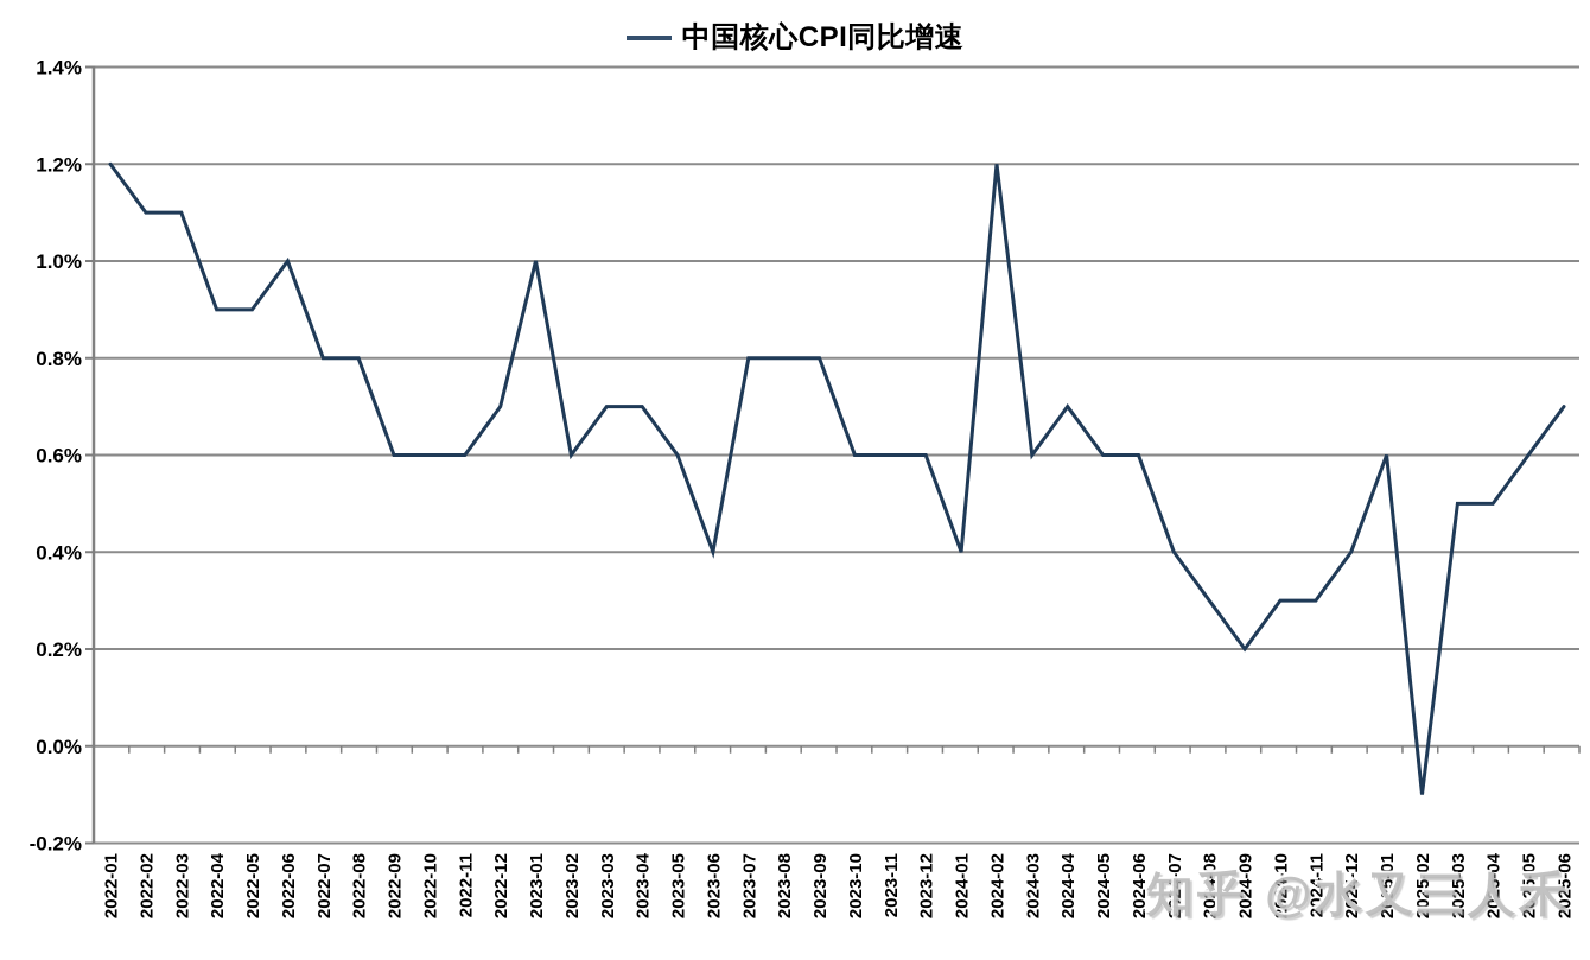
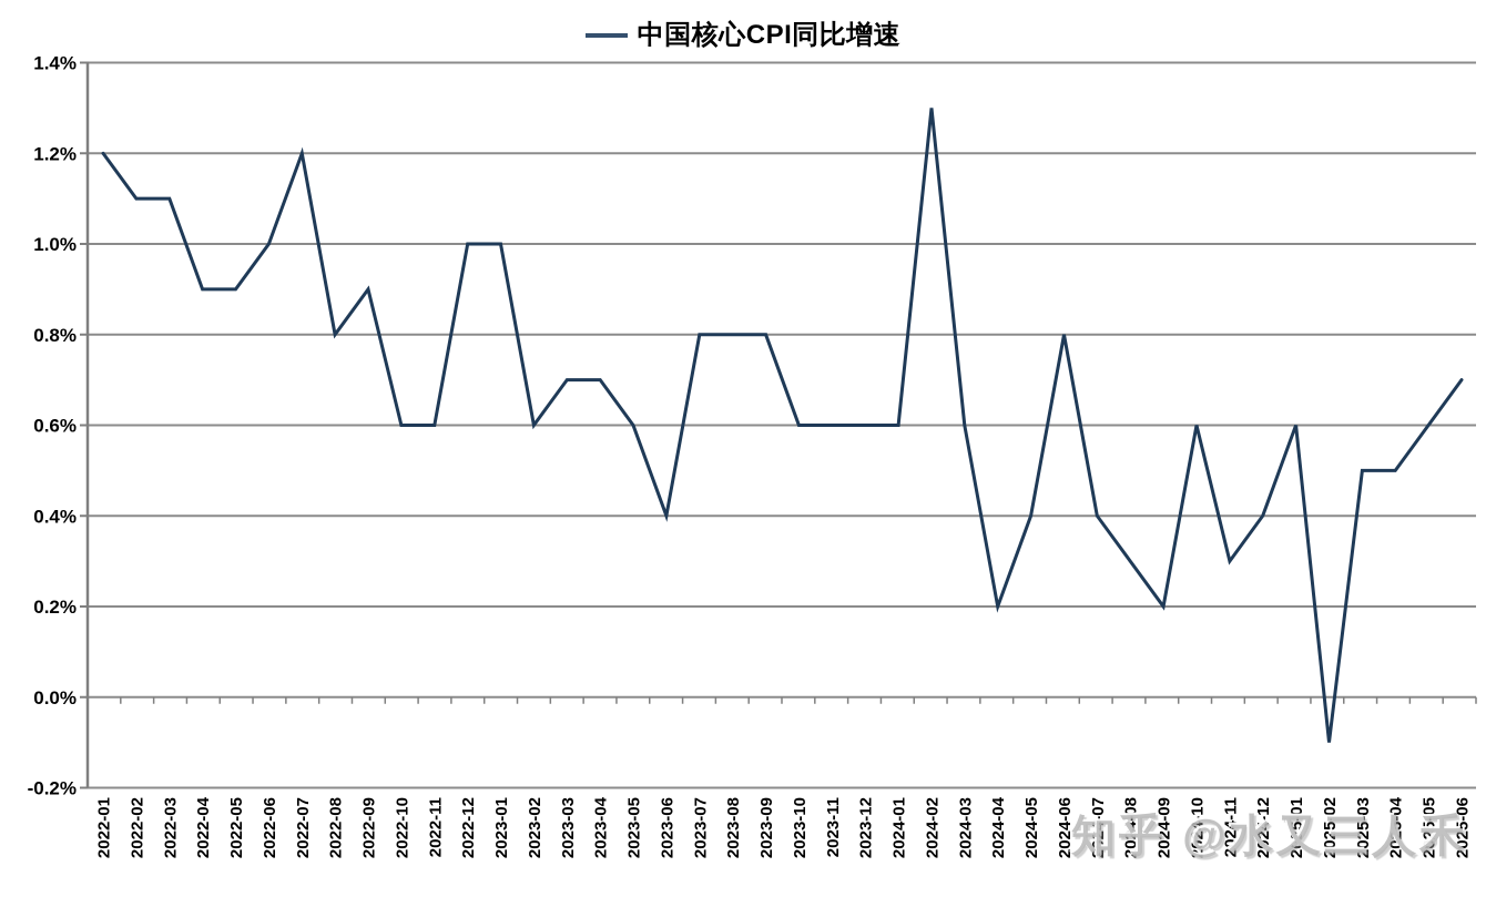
2022-07: 0.8% -> 1.2%
2022-09: 0.6% -> 0.9%
2022-12: 0.7% -> 1.0%
2024-01: 0.4% -> 0.6%
2024-02: 1.2% -> 1.3%
2024-04: 0.7% -> 0.2%
2024-05: 0.6% -> 0.4%
2024-06: 0.6% -> 0.8%
2024-10: 0.3% -> 0.6%
